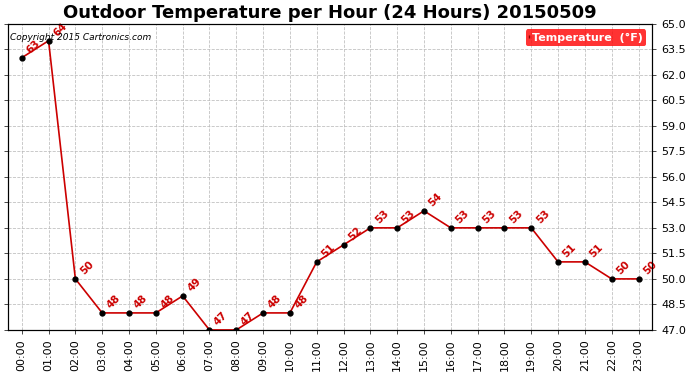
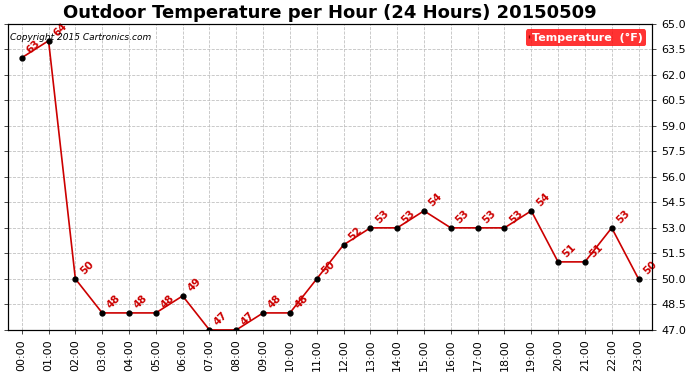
11:00: 51 -> 50
19:00: 53 -> 54
22:00: 50 -> 53
